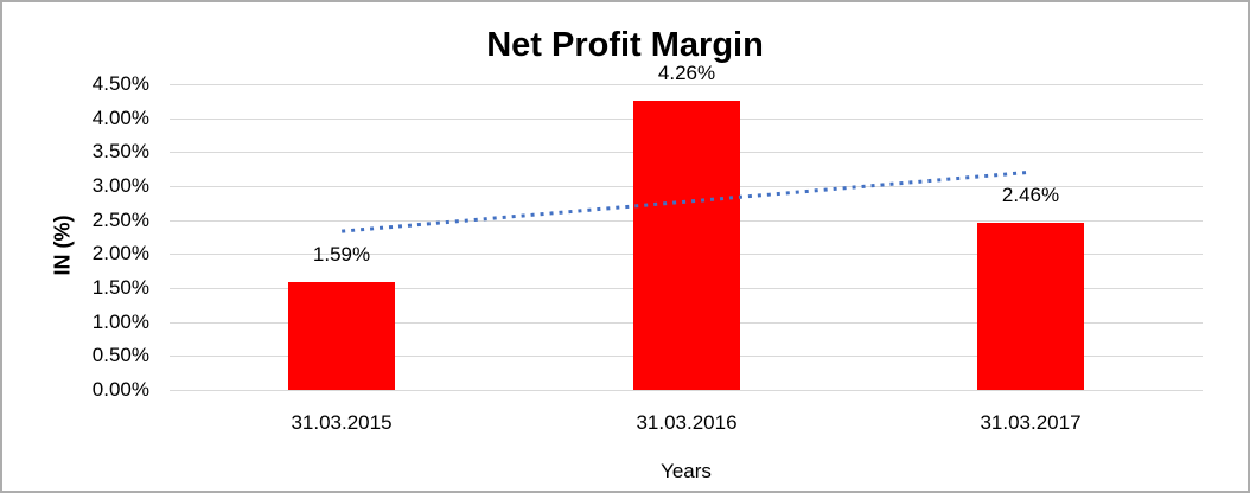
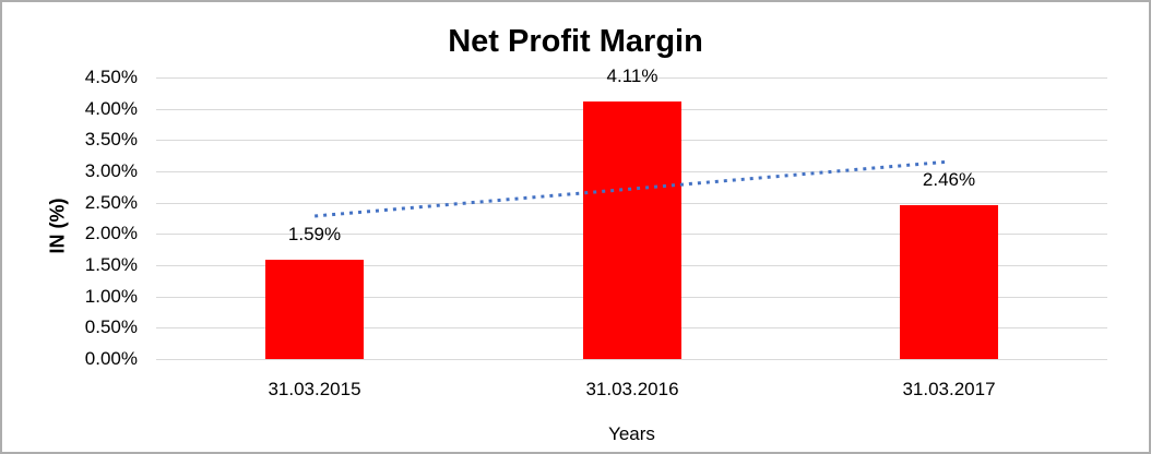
31.03.2016: 4.26% -> 4.11%
